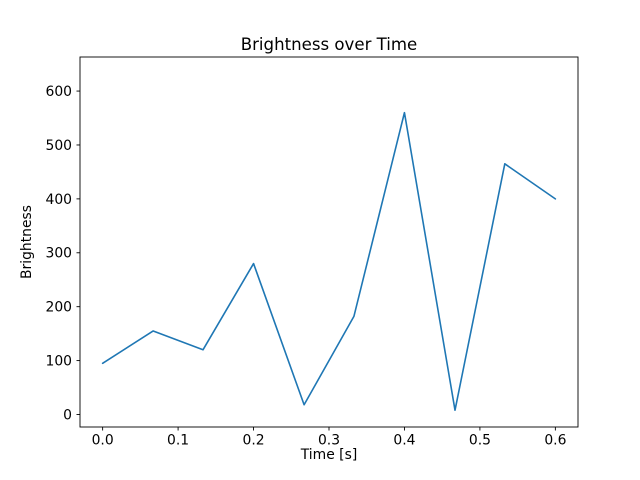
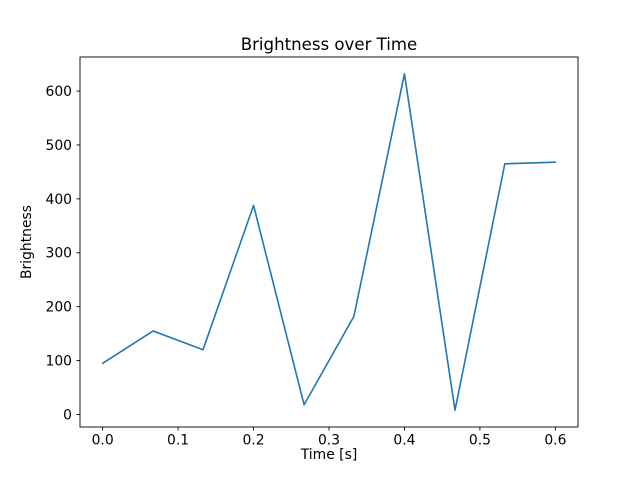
0.2: 280 -> 390
0.4: 560 -> 630
0.6: 400 -> 470
